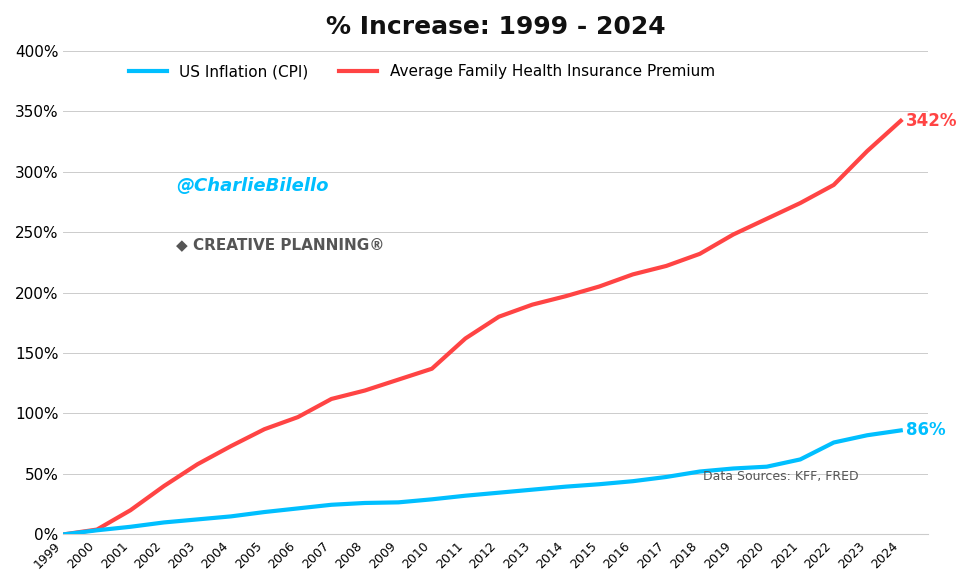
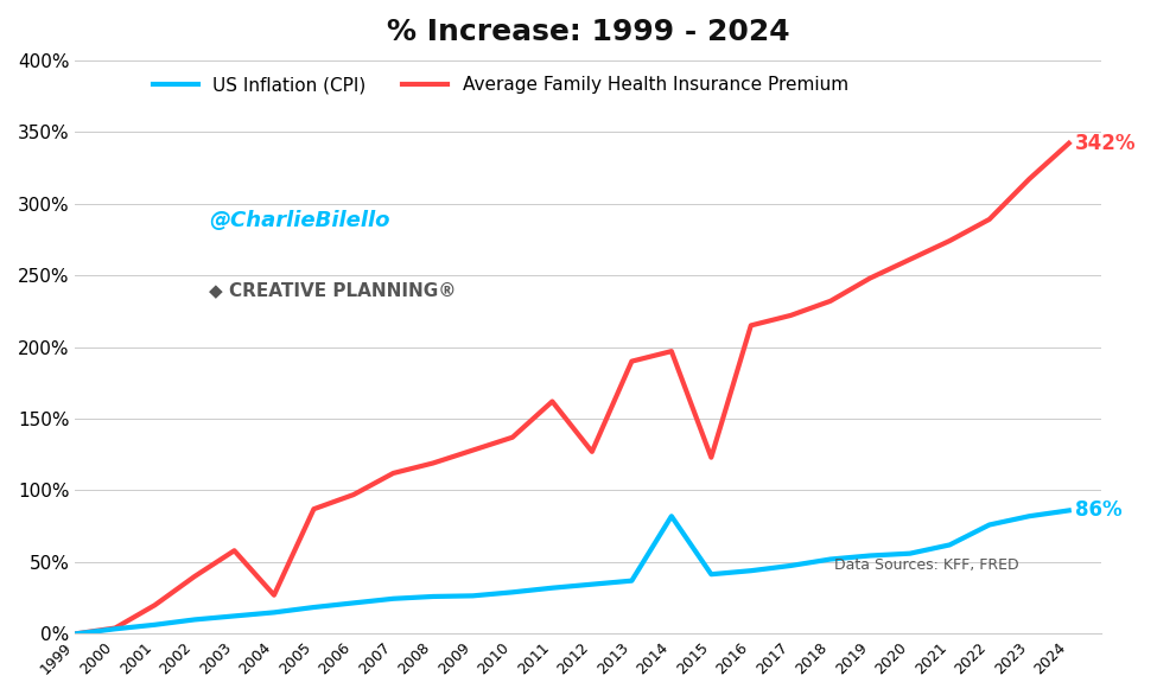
Average Family Health Insurance Premium/2004: 73% -> 27%
Average Family Health Insurance Premium/2012: 180% -> 127%
US Inflation (CPI)/2014: 40% -> 82%
Average Family Health Insurance Premium/2015: 205% -> 123%
